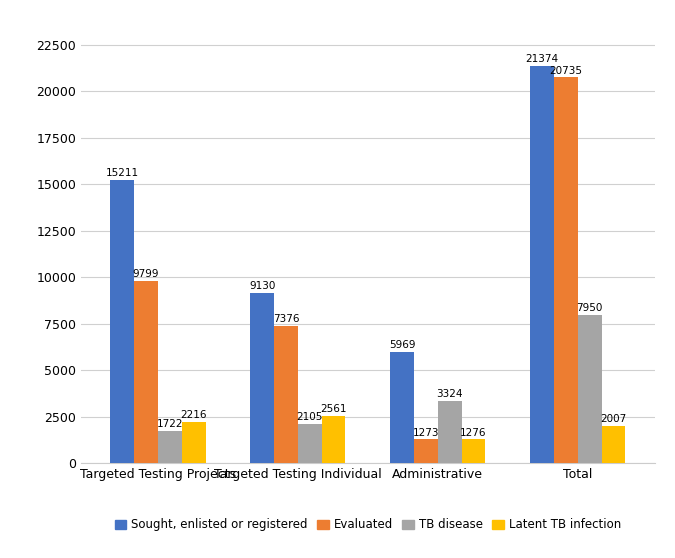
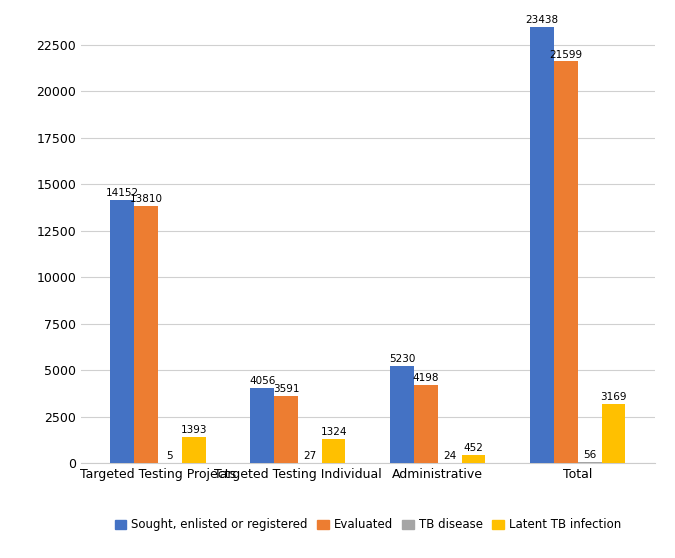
Sought, enlisted or registered/Targeted Testing Projects: 15211 -> 14152
Evaluated/Targeted Testing Projects: 9799 -> 13810
TB disease/Targeted Testing Projects: 1722 -> 5
Latent TB infection/Targeted Testing Projects: 2216 -> 1393
Sought, enlisted or registered/Targeted Testing Individual: 9130 -> 4056
Evaluated/Targeted Testing Individual: 7376 -> 3591
TB disease/Targeted Testing Individual: 2105 -> 27
Latent TB infection/Targeted Testing Individual: 2561 -> 1324
Sought, enlisted or registered/Administrative: 5969 -> 5230
Evaluated/Administrative: 1273 -> 4198
TB disease/Administrative: 3324 -> 24
Latent TB infection/Administrative: 1276 -> 452
Sought, enlisted or registered/Total: 21374 -> 23438
Evaluated/Total: 20735 -> 21599
TB disease/Total: 7950 -> 56
Latent TB infection/Total: 2007 -> 3169
